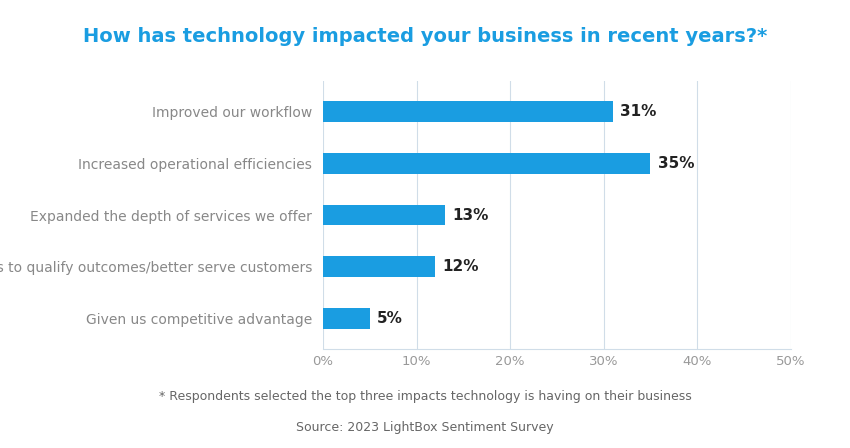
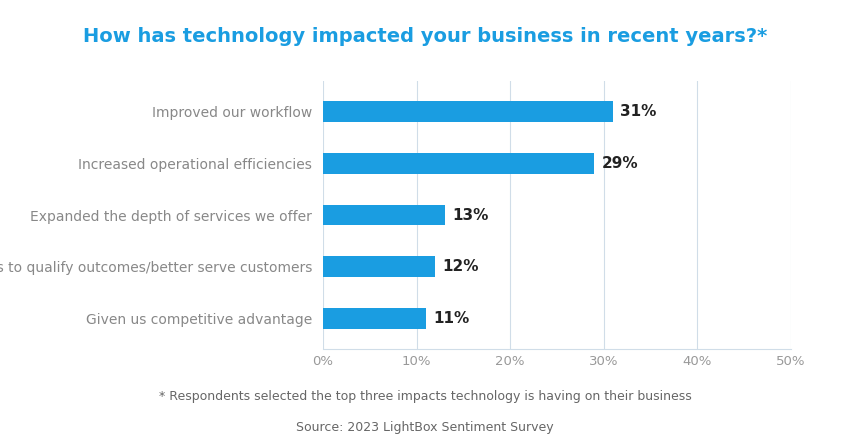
Increased operational efficiencies: 35% -> 29%
Given us competitive advantage: 5% -> 11%
